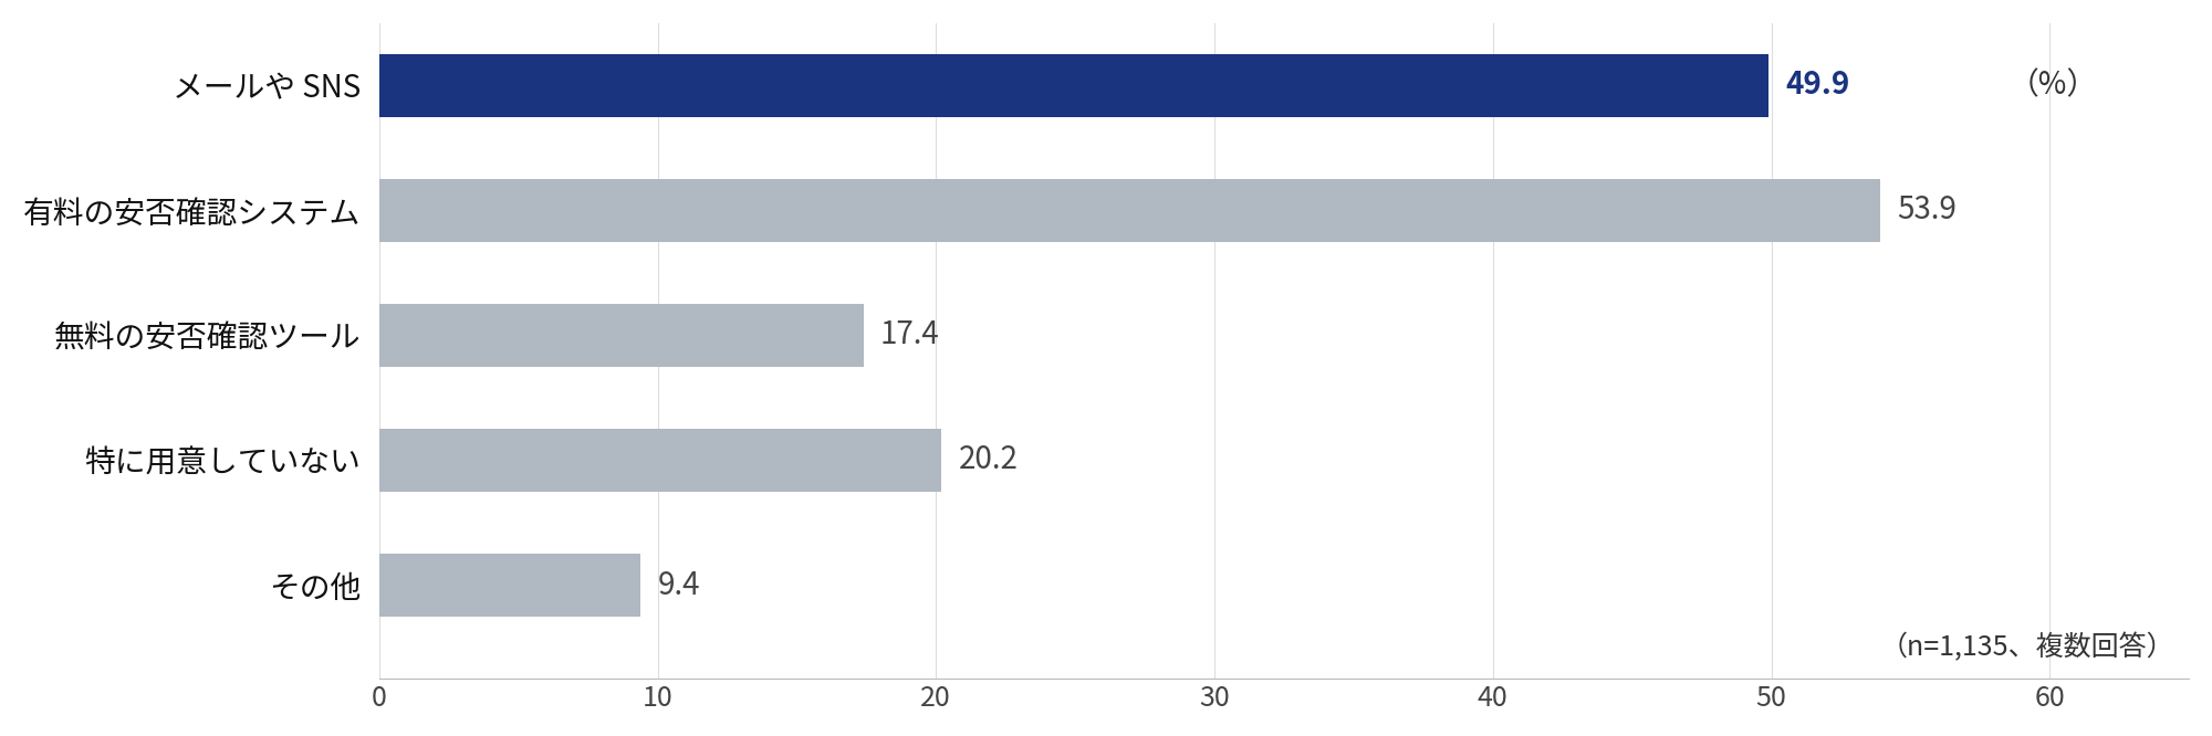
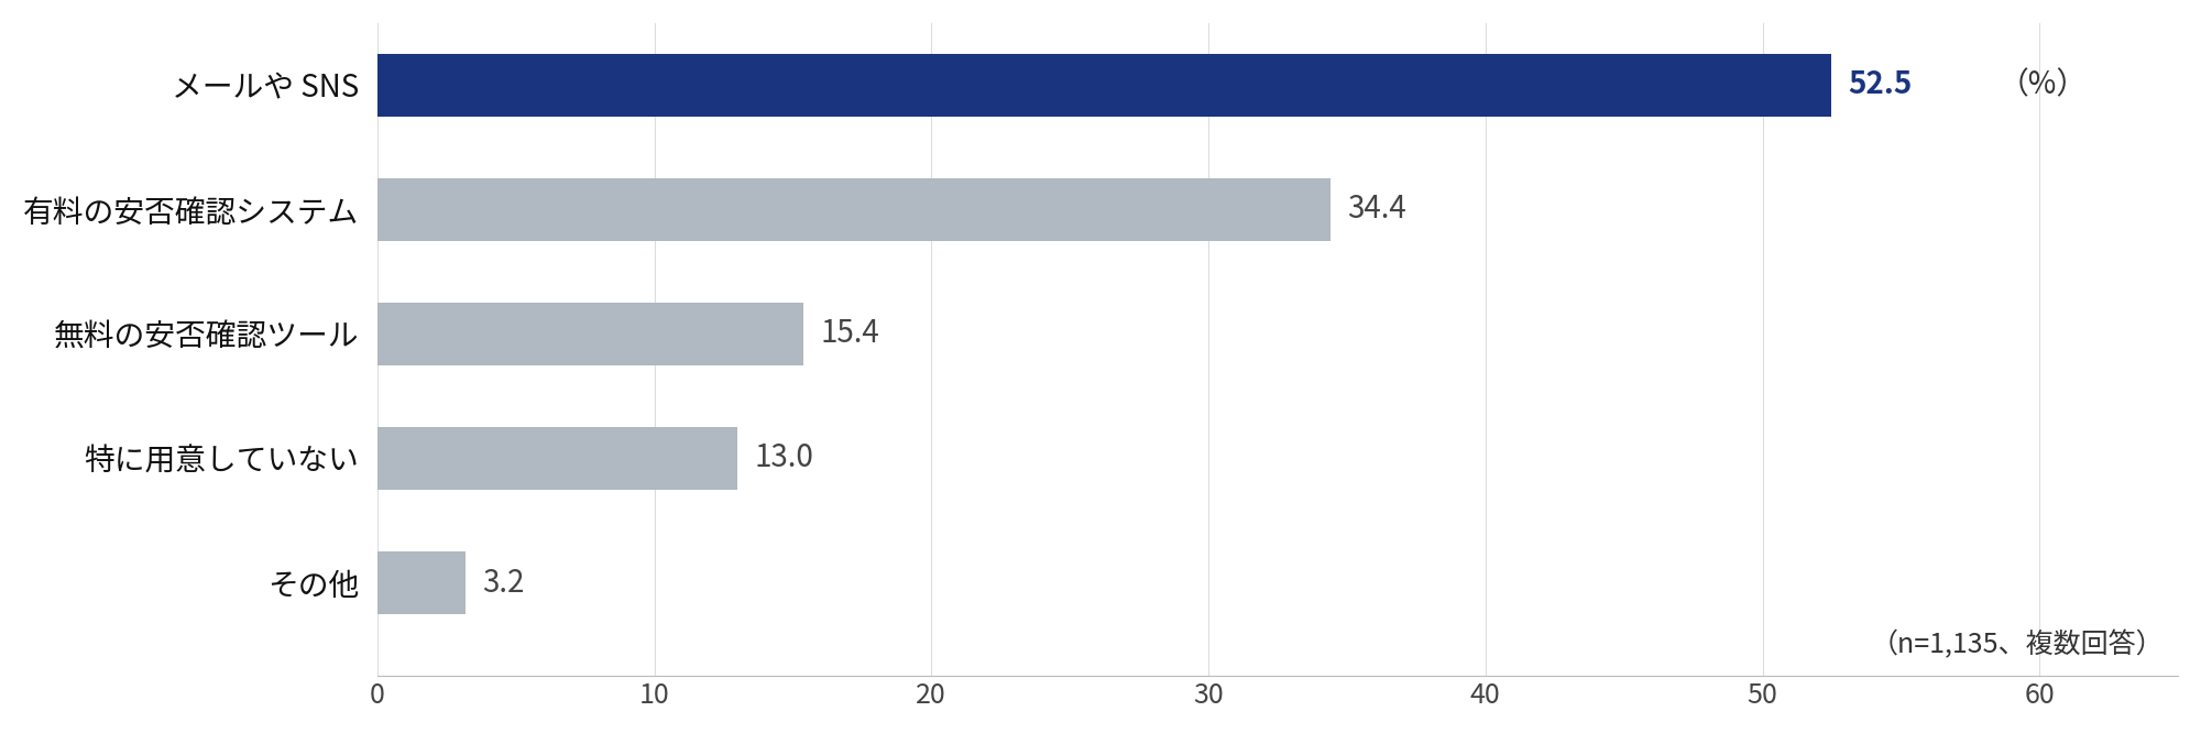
メールや SNS: 49.9 -> 52.5
有料の安否確認システム: 53.9 -> 34.4
無料の安否確認ツール: 17.4 -> 15.4
特に用意していない: 20.2 -> 13.0
その他: 9.4 -> 3.2
